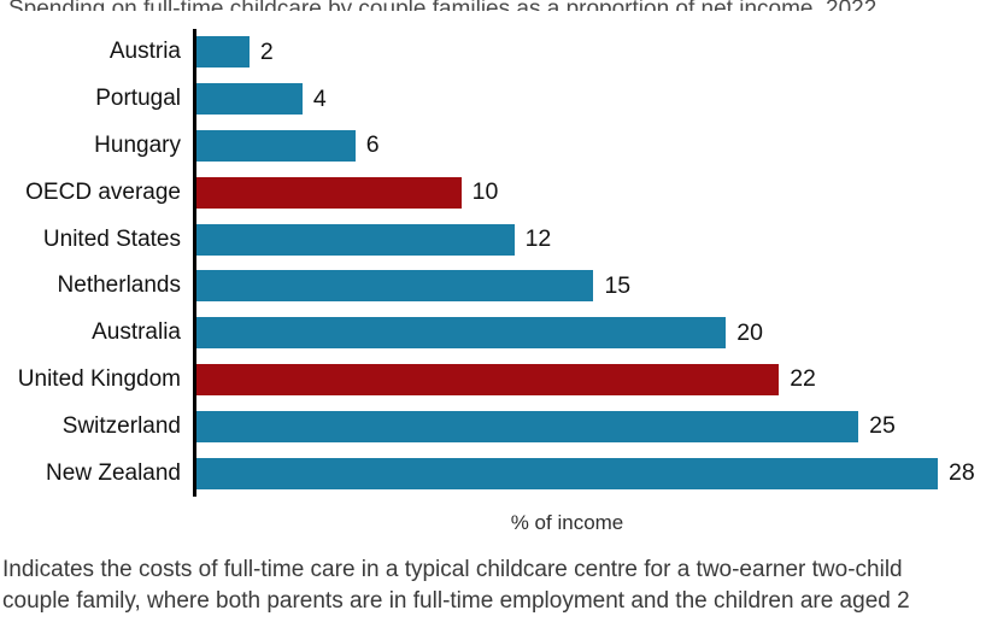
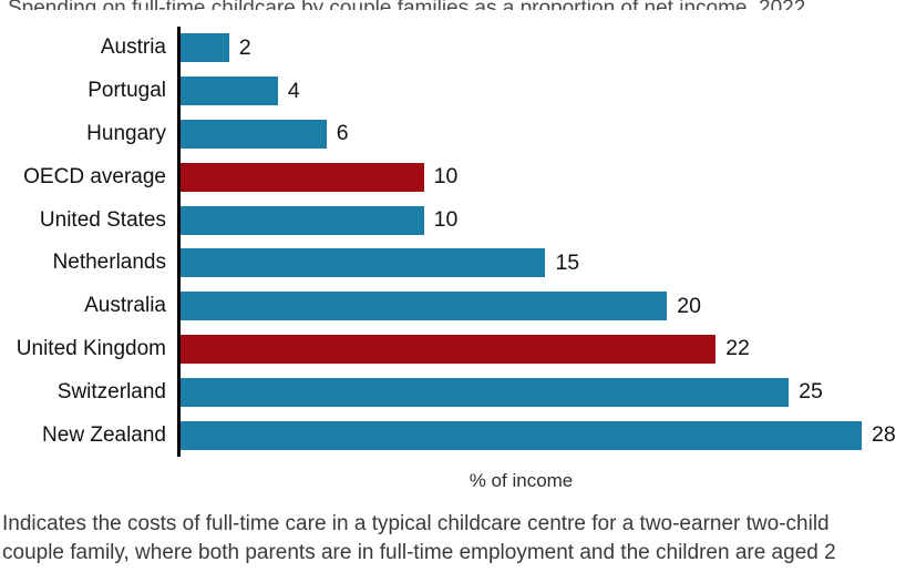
United States: 12 -> 10
